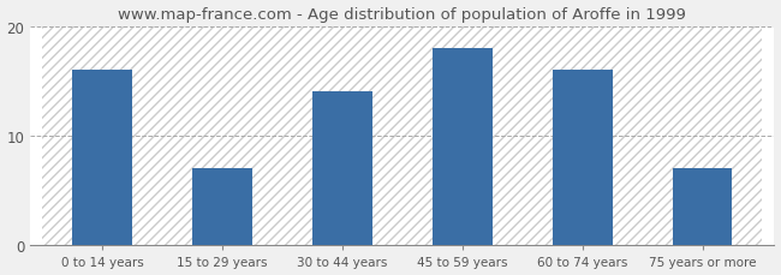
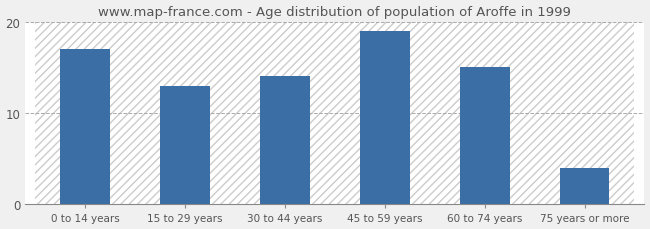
0 to 14 years: 16 -> 17
15 to 29 years: 7 -> 13
45 to 59 years: 18 -> 19
60 to 74 years: 16 -> 15
75 years or more: 7 -> 4
